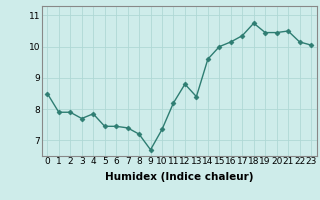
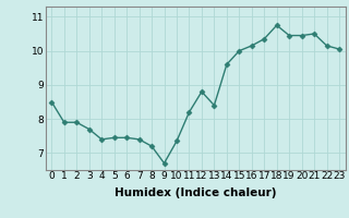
4: 7.85 -> 7.40
